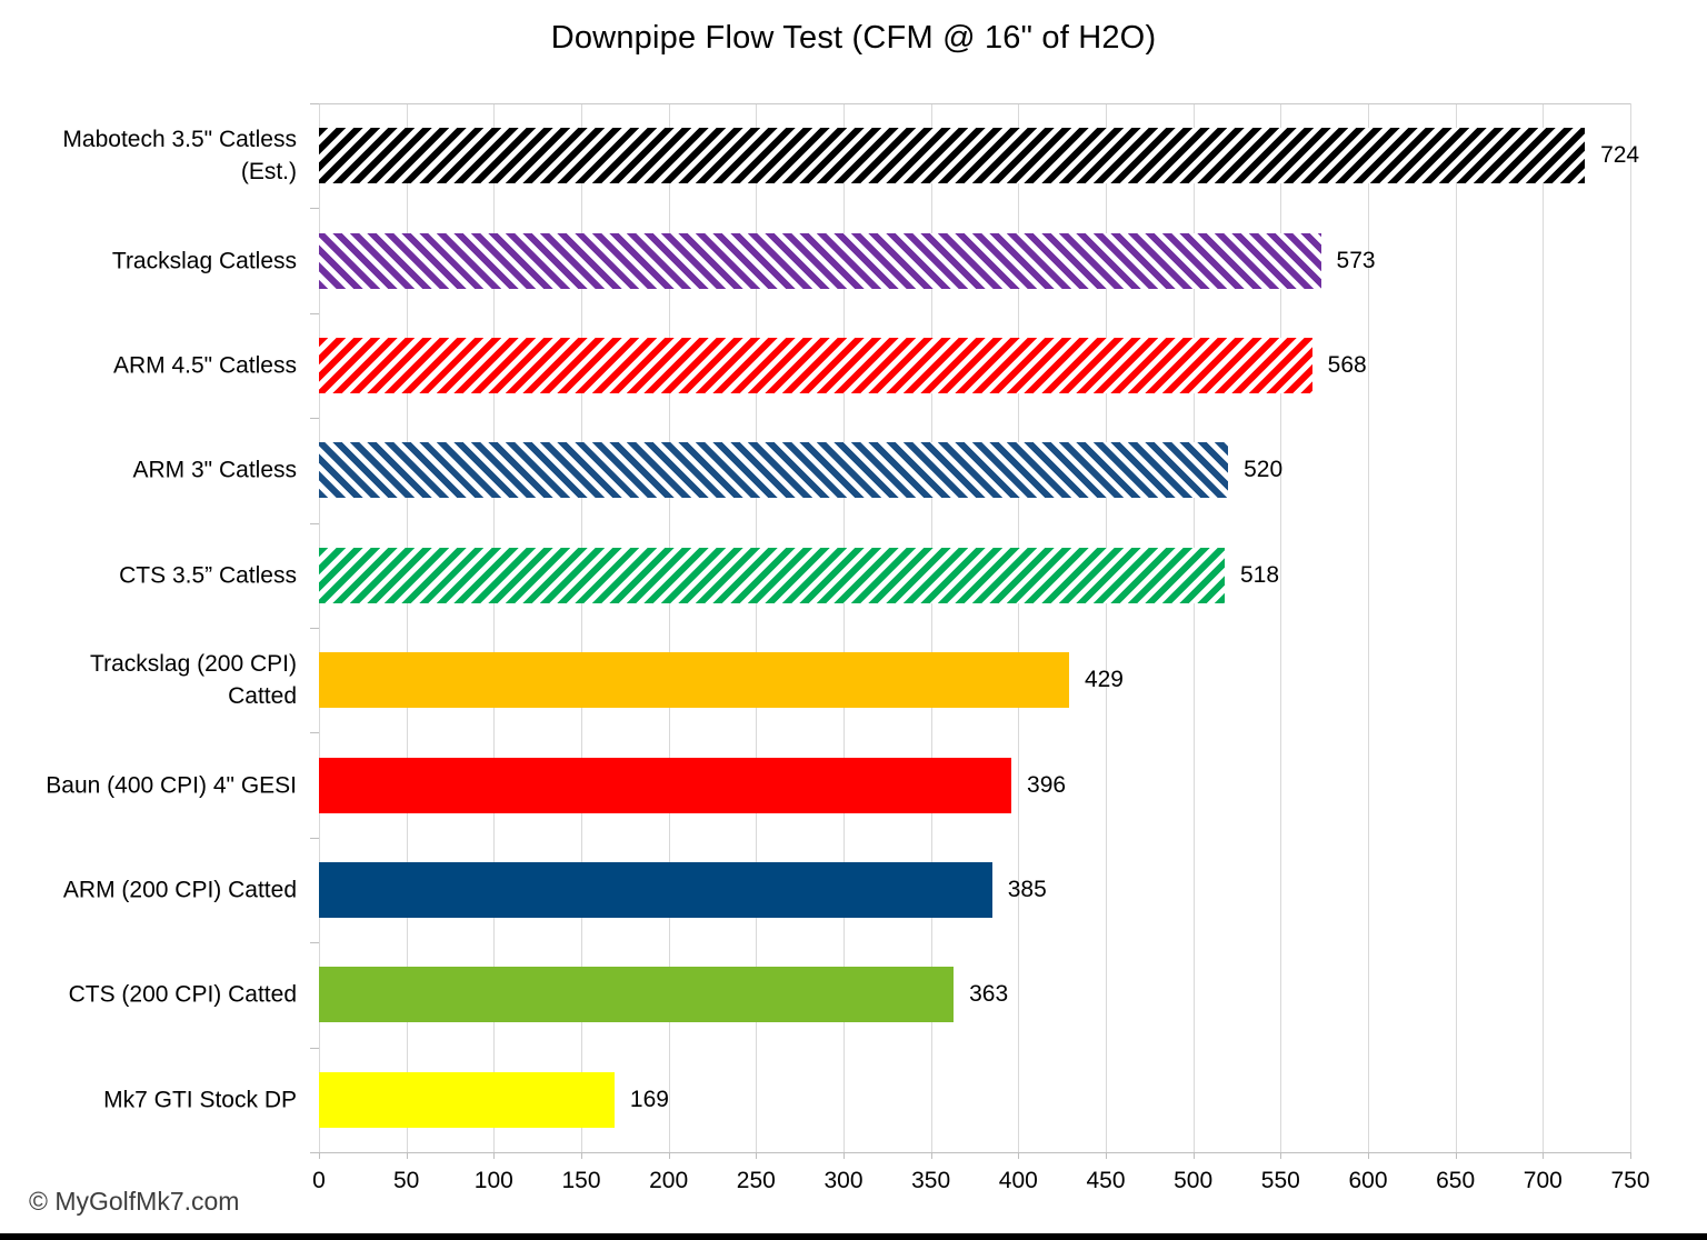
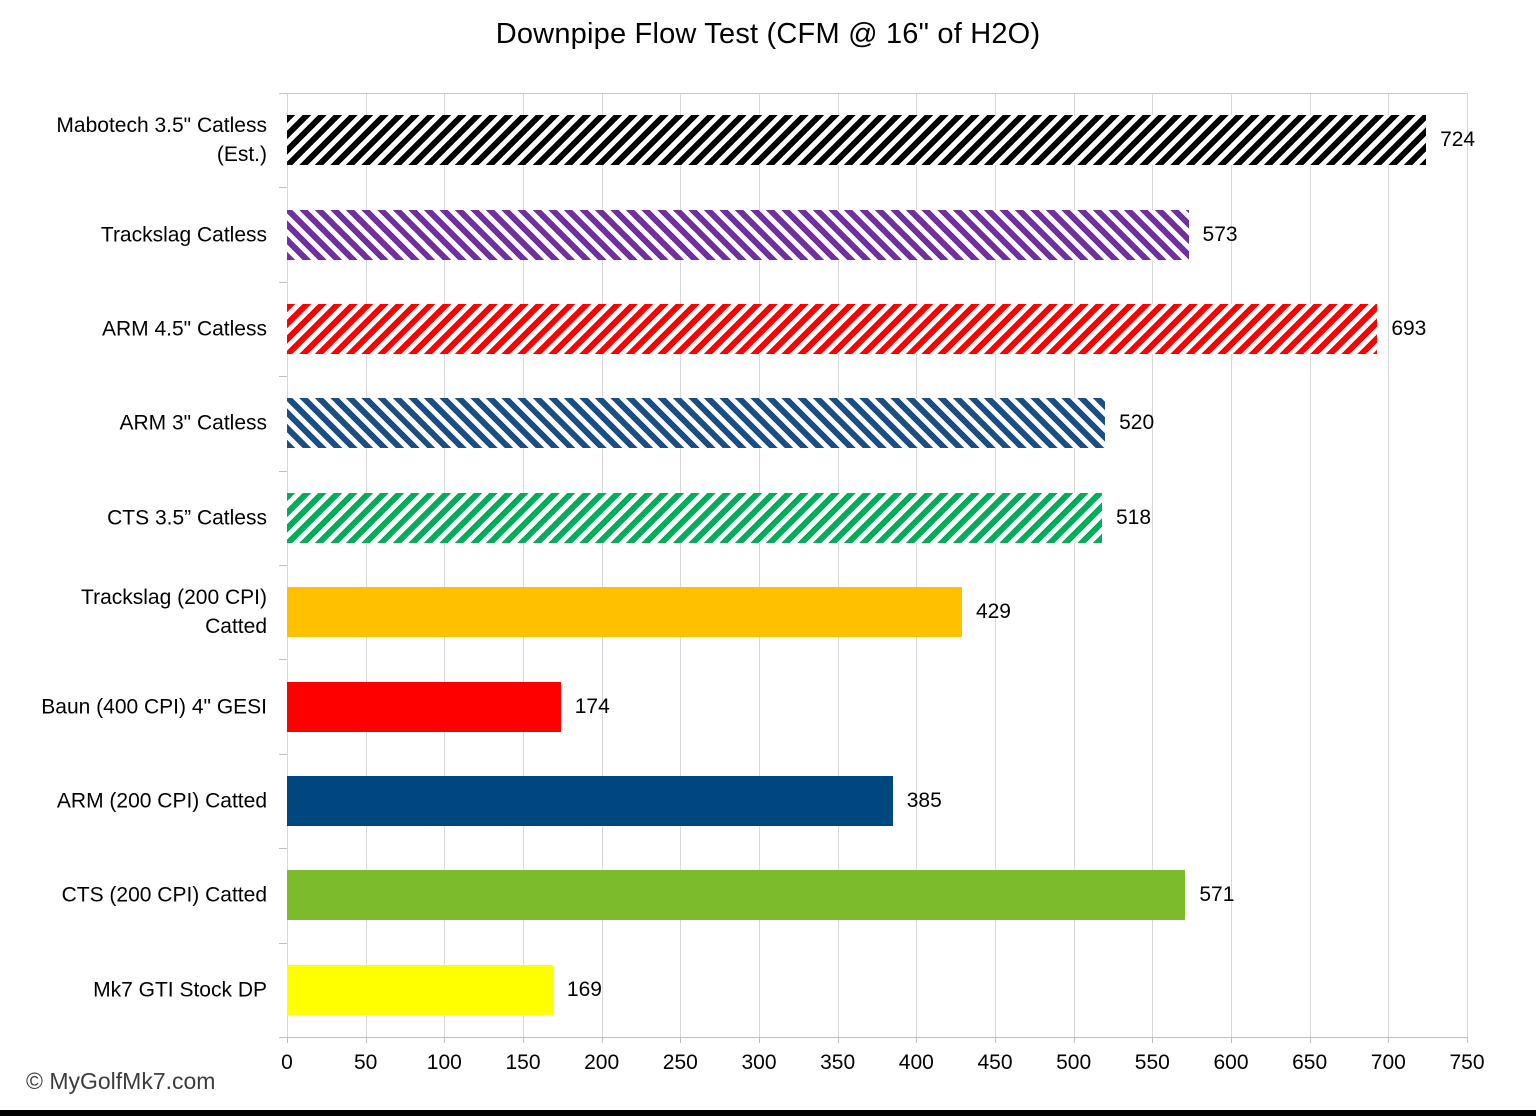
ARM 4.5" Catless: 568 -> 693
Baun (400 CPI) 4" GESI: 396 -> 174
CTS (200 CPI) Catted: 363 -> 571
